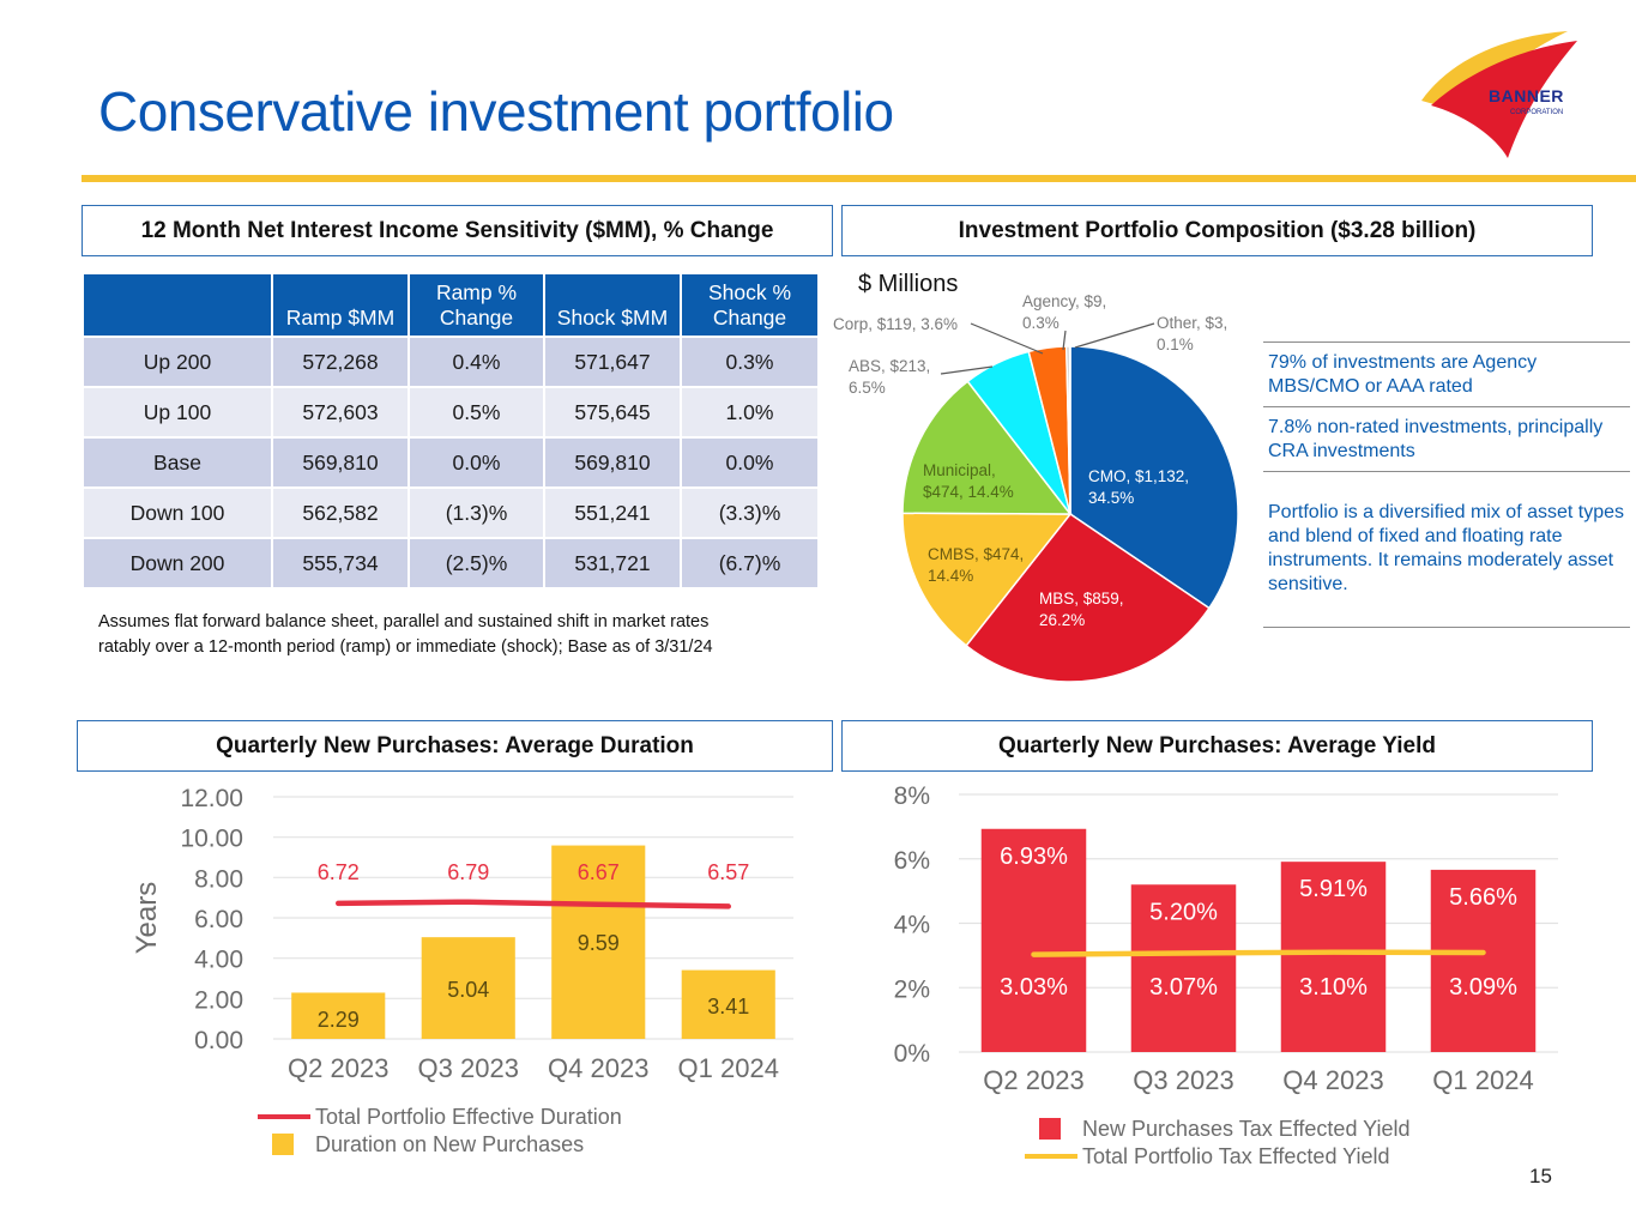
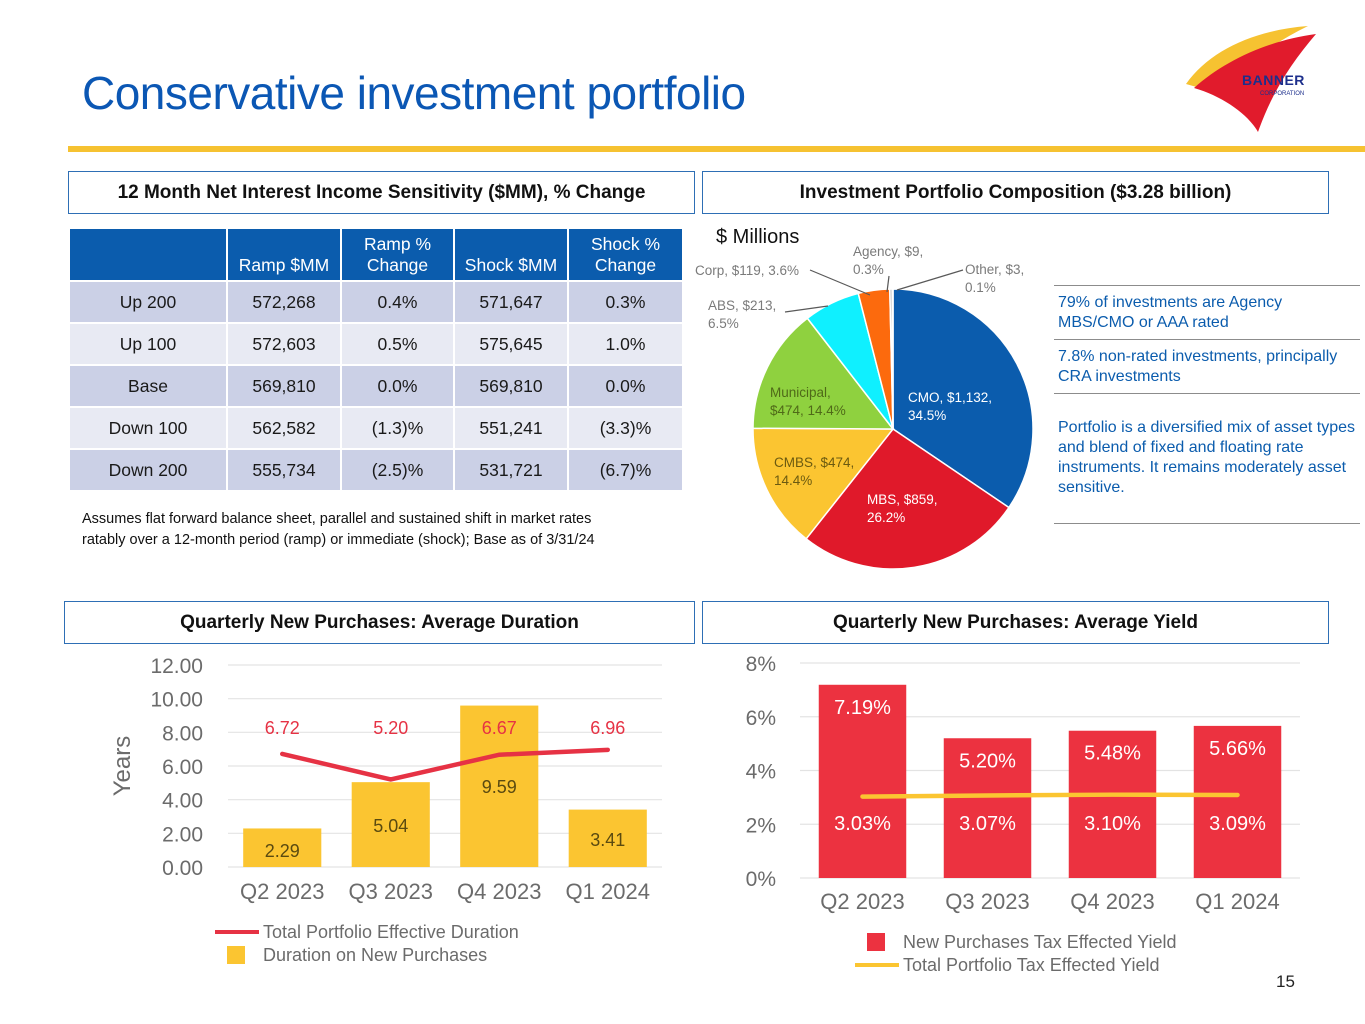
Quarterly New Purchases: Average Duration/Total Portfolio Effective Duration/Q3 2023: 6.79 -> 5.20
Quarterly New Purchases: Average Duration/Total Portfolio Effective Duration/Q1 2024: 6.57 -> 6.96
Quarterly New Purchases: Average Yield/New Purchases Tax Effected Yield/Q2 2023: 6.93% -> 7.19%
Quarterly New Purchases: Average Yield/New Purchases Tax Effected Yield/Q4 2023: 5.91% -> 5.48%
